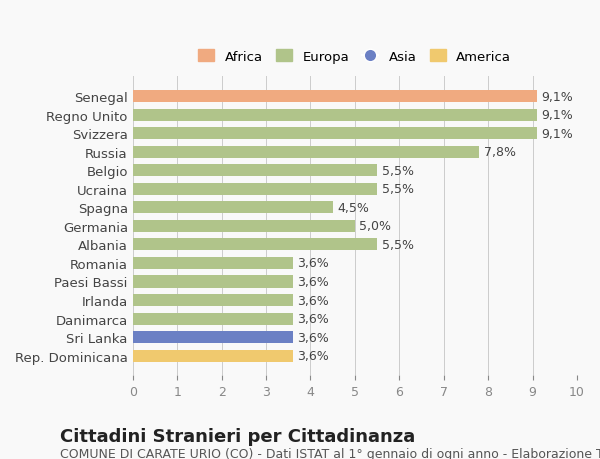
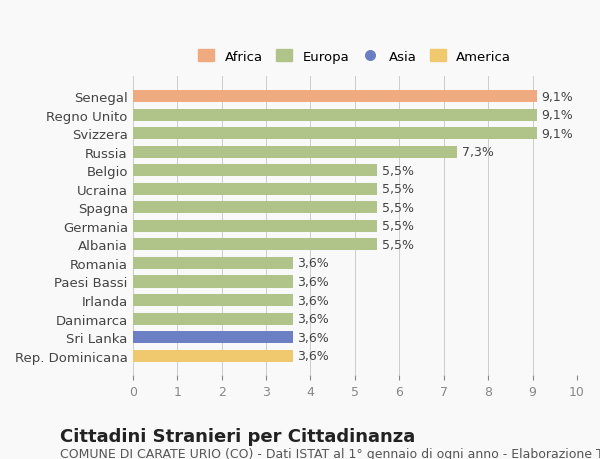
Russia: 7,8% -> 7,3%
Spagna: 4,5% -> 5,5%
Germania: 5,0% -> 5,5%
